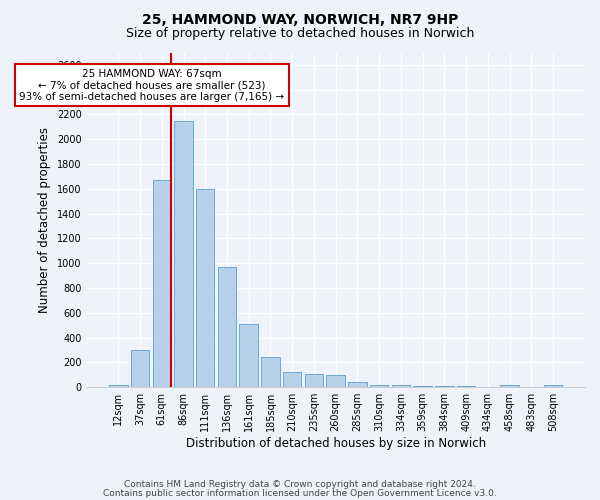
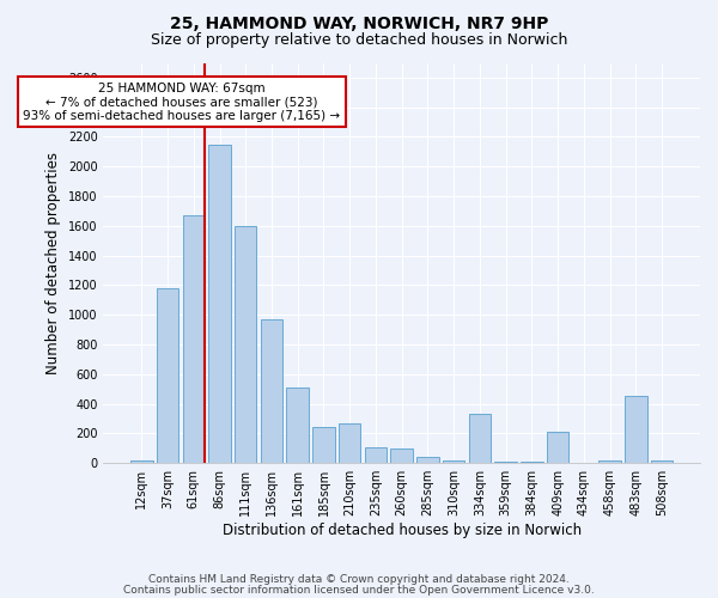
37sqm: 300 -> 1180
210sqm: 120 -> 270
334sqm: 20 -> 330
409sqm: 10 -> 210
483sqm: 0 -> 450
